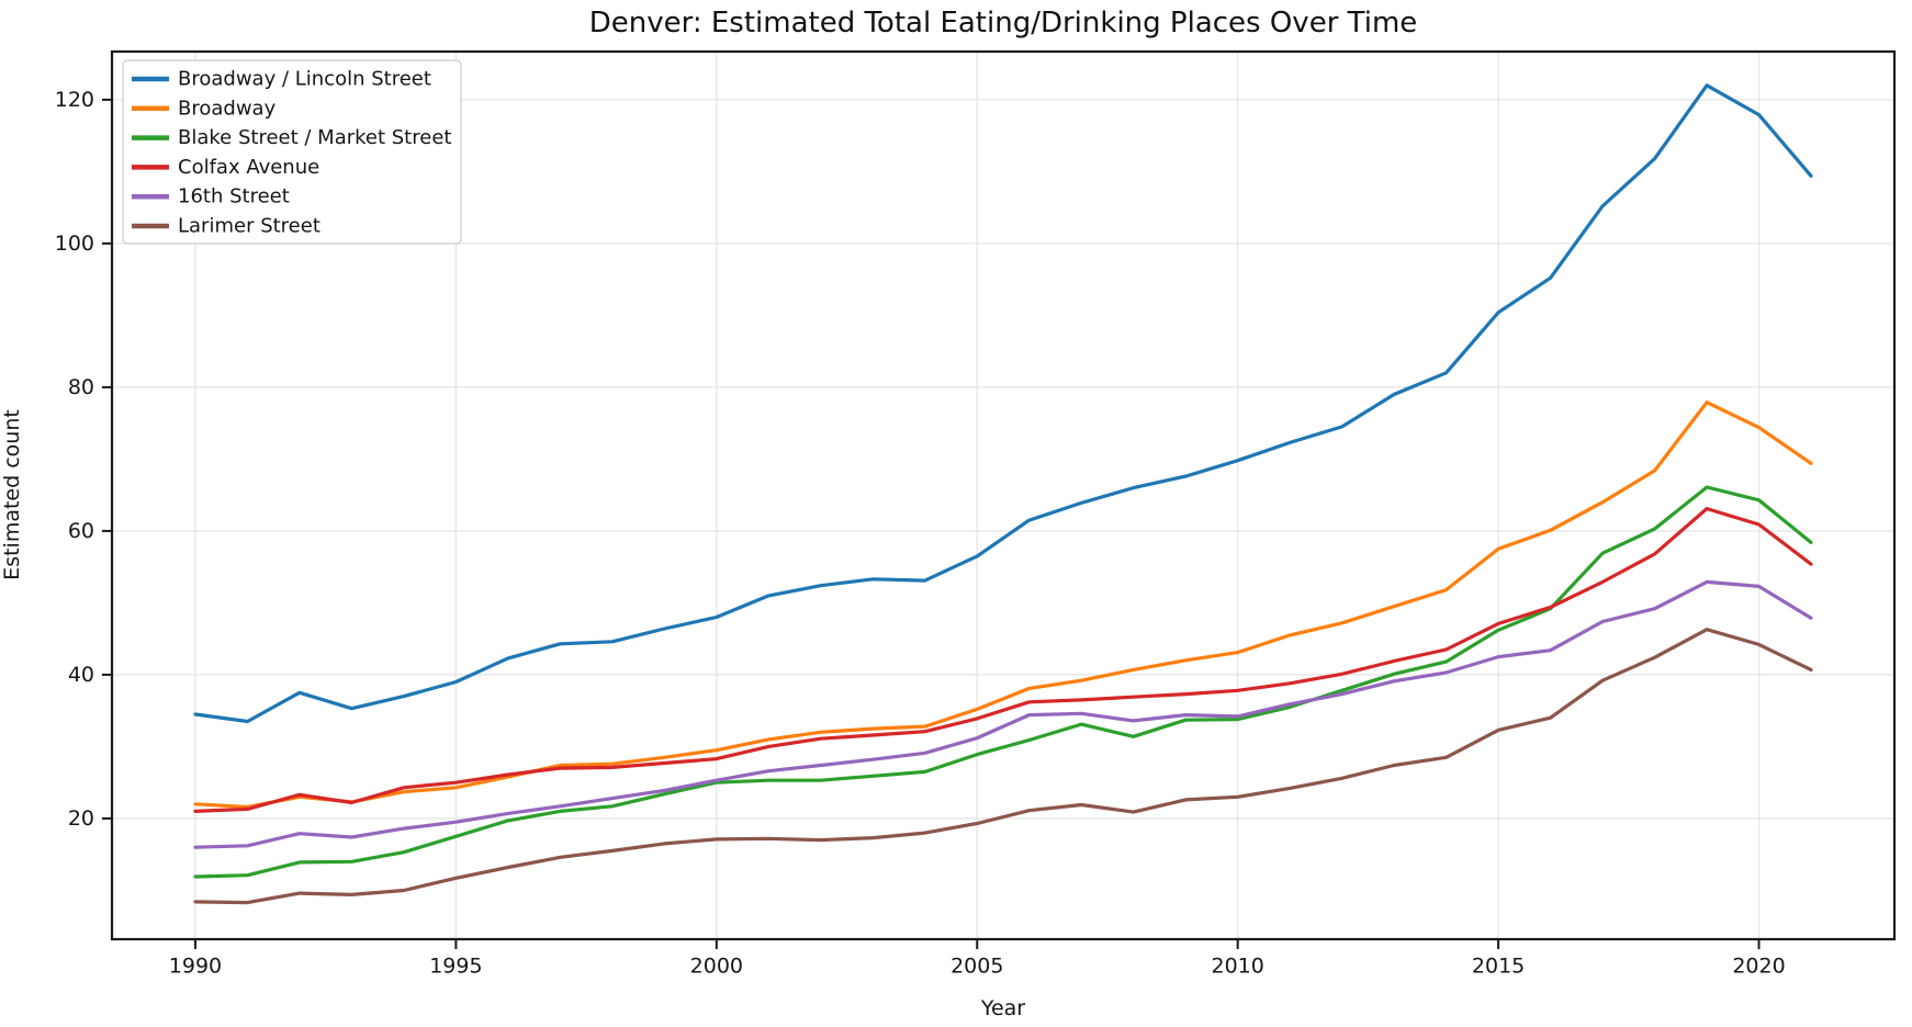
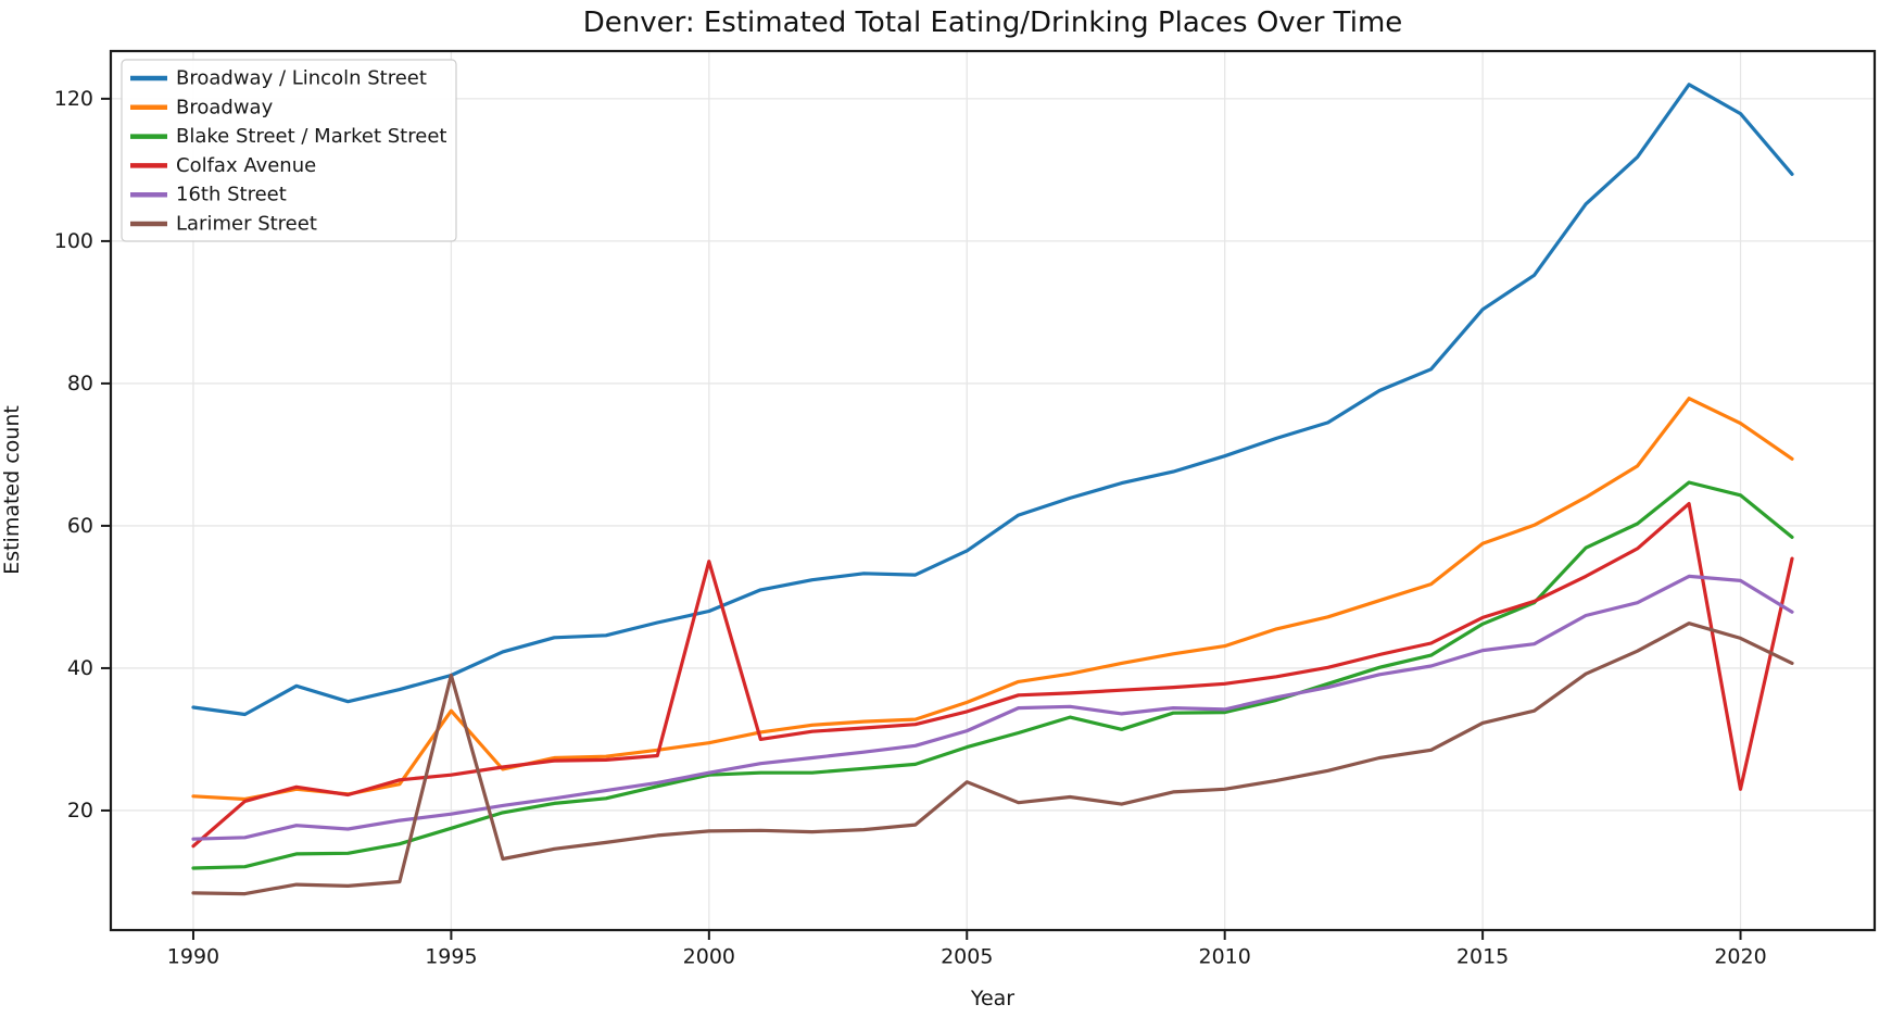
Colfax Avenue/1990: 21 -> 15
Broadway/1995: 24 -> 34
Larimer Street/1995: 12 -> 39
Colfax Avenue/2000: 28 -> 55
Larimer Street/2005: 19 -> 24
Colfax Avenue/2020: 61 -> 23
